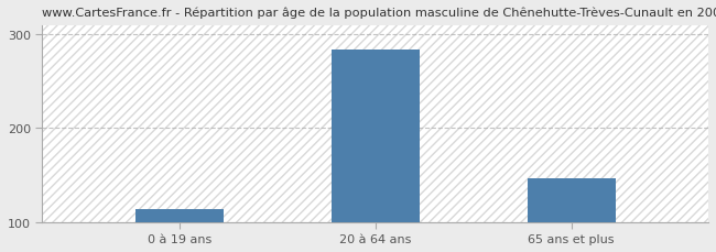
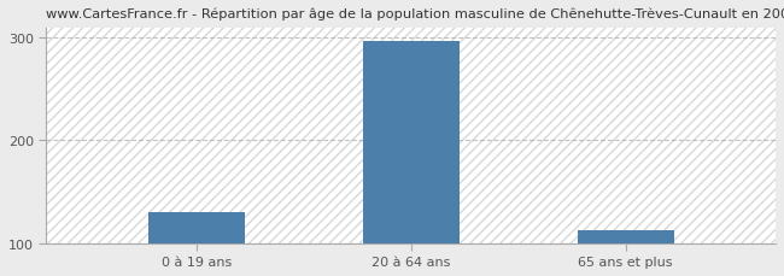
0 à 19 ans: 114 -> 130
20 à 64 ans: 284 -> 297
65 ans et plus: 146 -> 113
